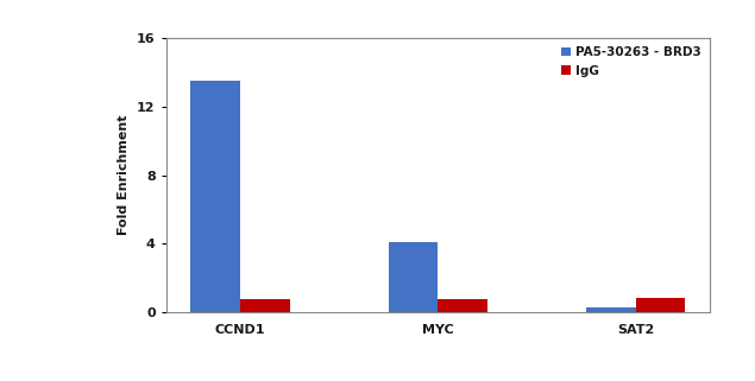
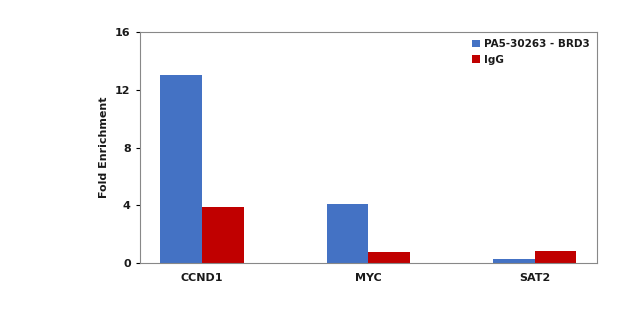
PA5-30263 - BRD3/CCND1: 13.5 -> 13.0
IgG/CCND1: 0.8 -> 3.9
